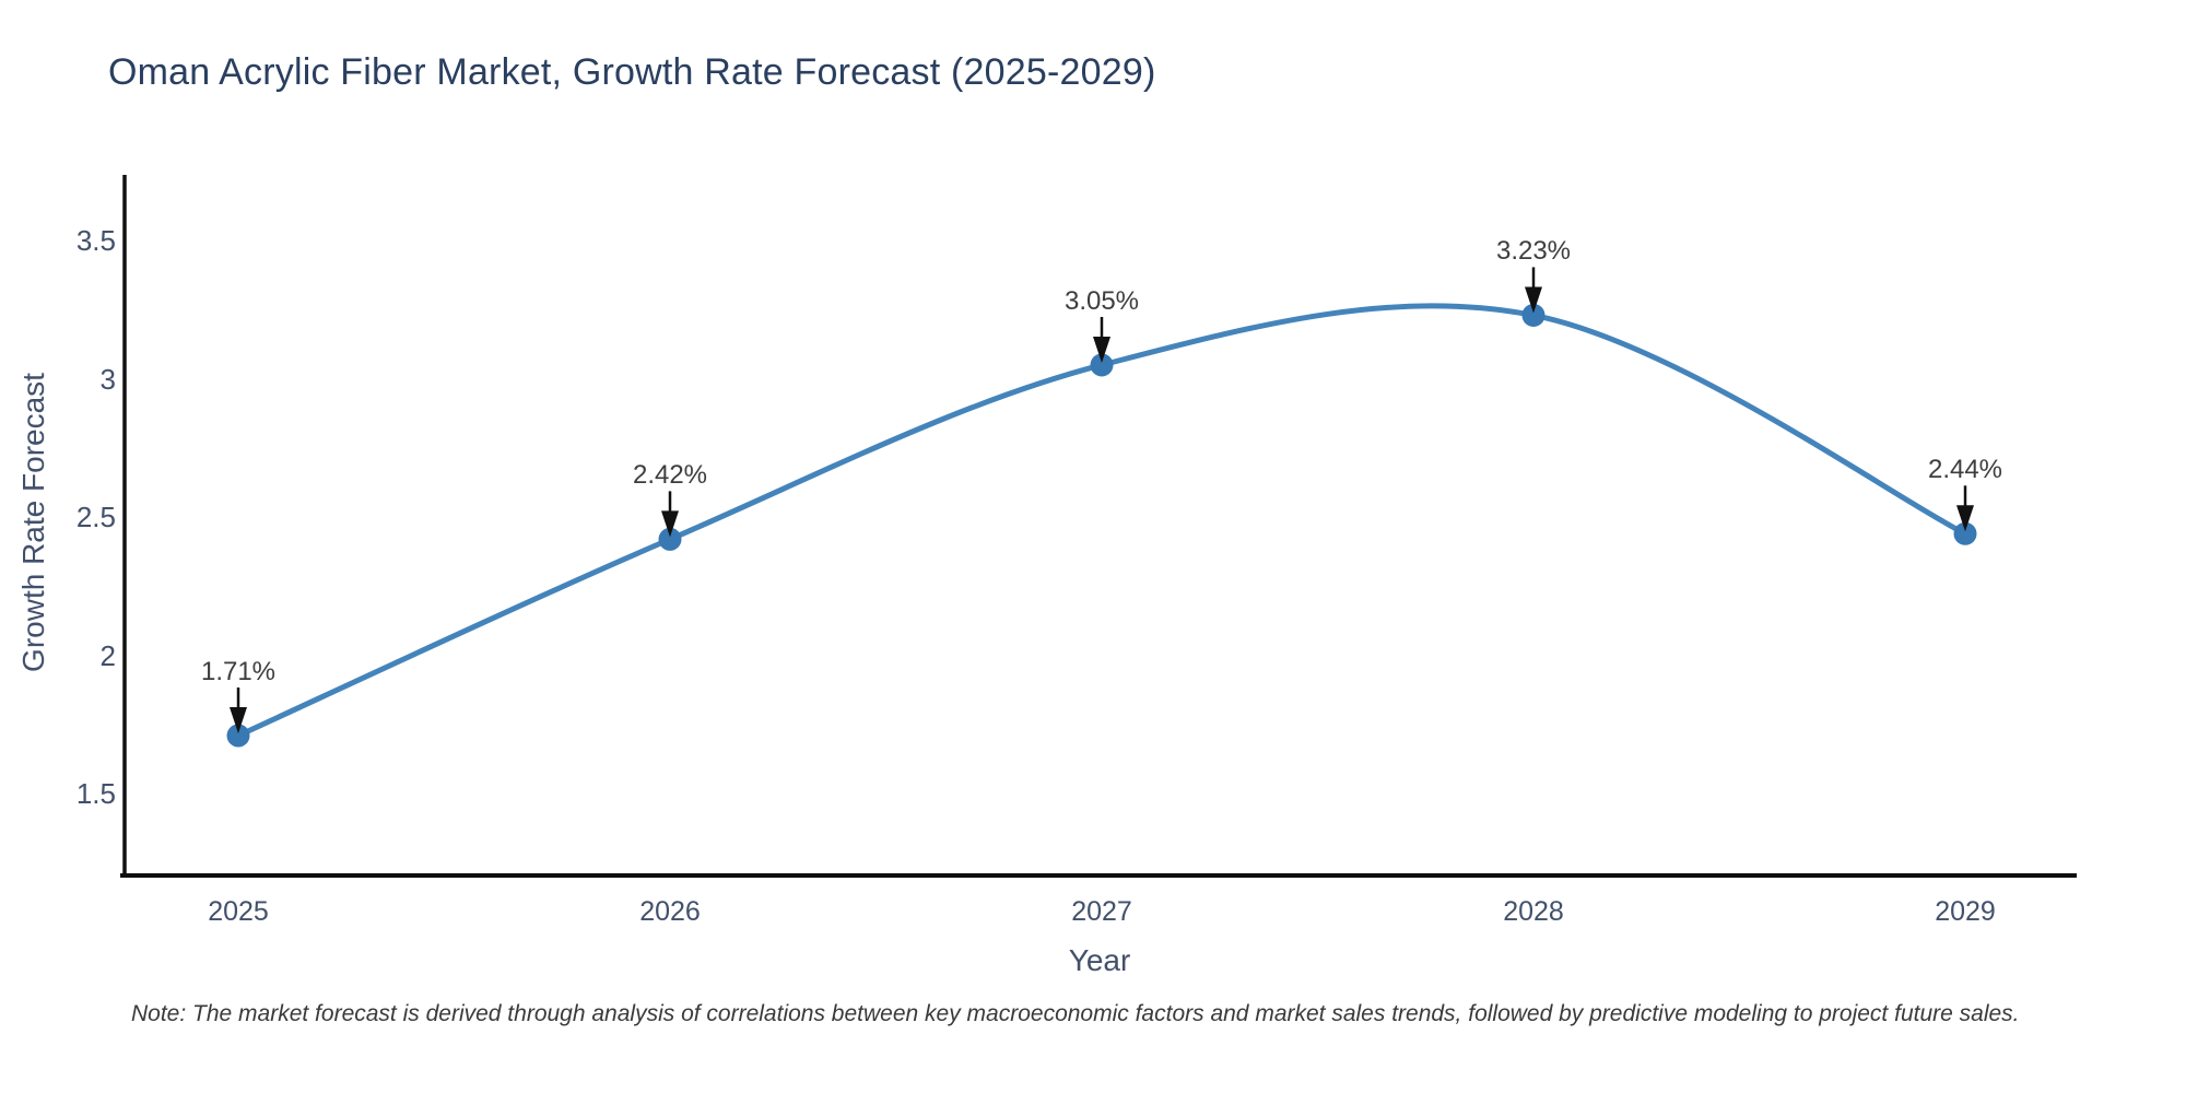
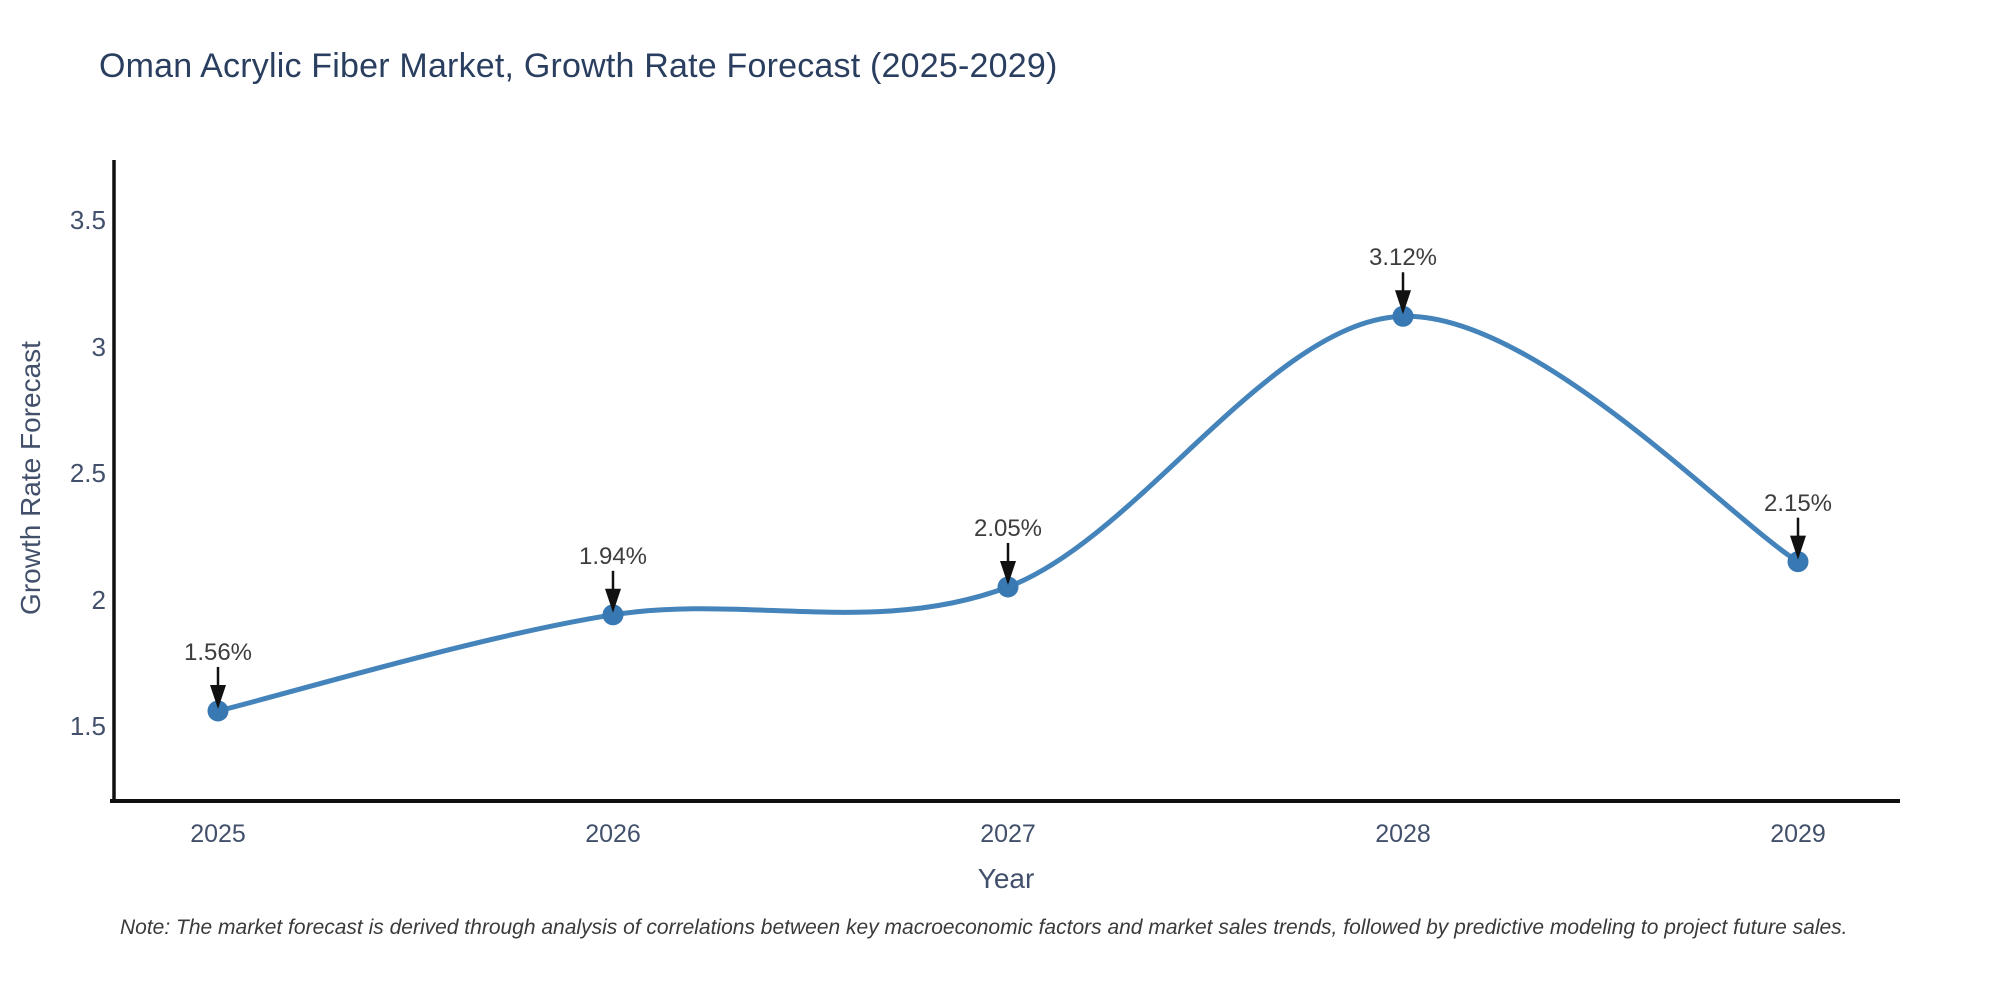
2025: 1.71% -> 1.56%
2026: 2.42% -> 1.94%
2027: 3.05% -> 2.05%
2028: 3.23% -> 3.12%
2029: 2.44% -> 2.15%
